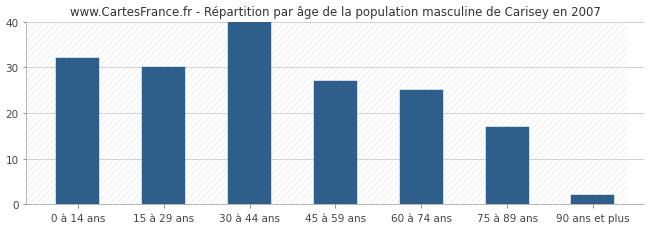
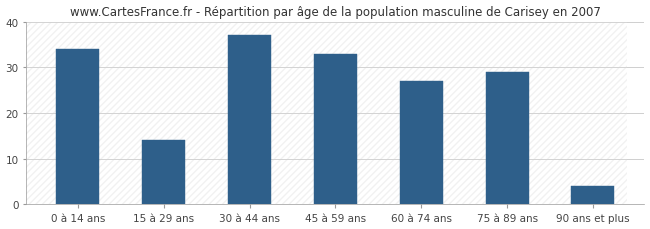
0 à 14 ans: 32 -> 34
15 à 29 ans: 30 -> 14
30 à 44 ans: 40 -> 37
45 à 59 ans: 27 -> 33
60 à 74 ans: 25 -> 27
75 à 89 ans: 17 -> 29
90 ans et plus: 2 -> 4
